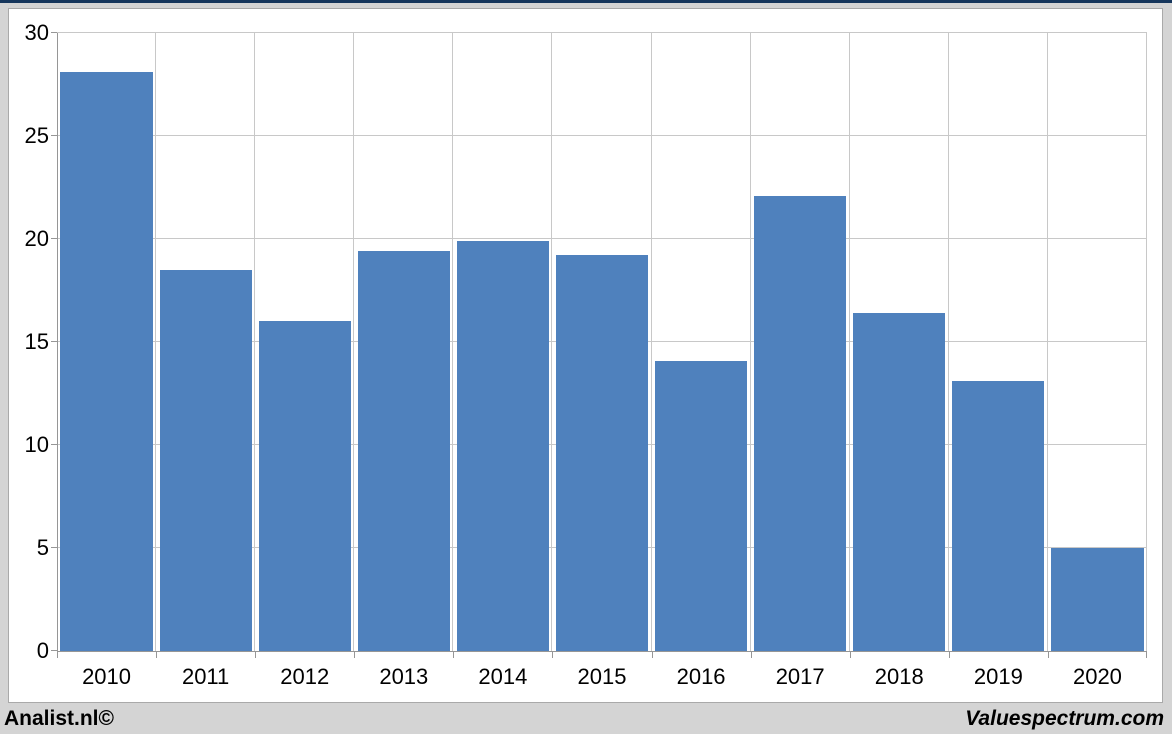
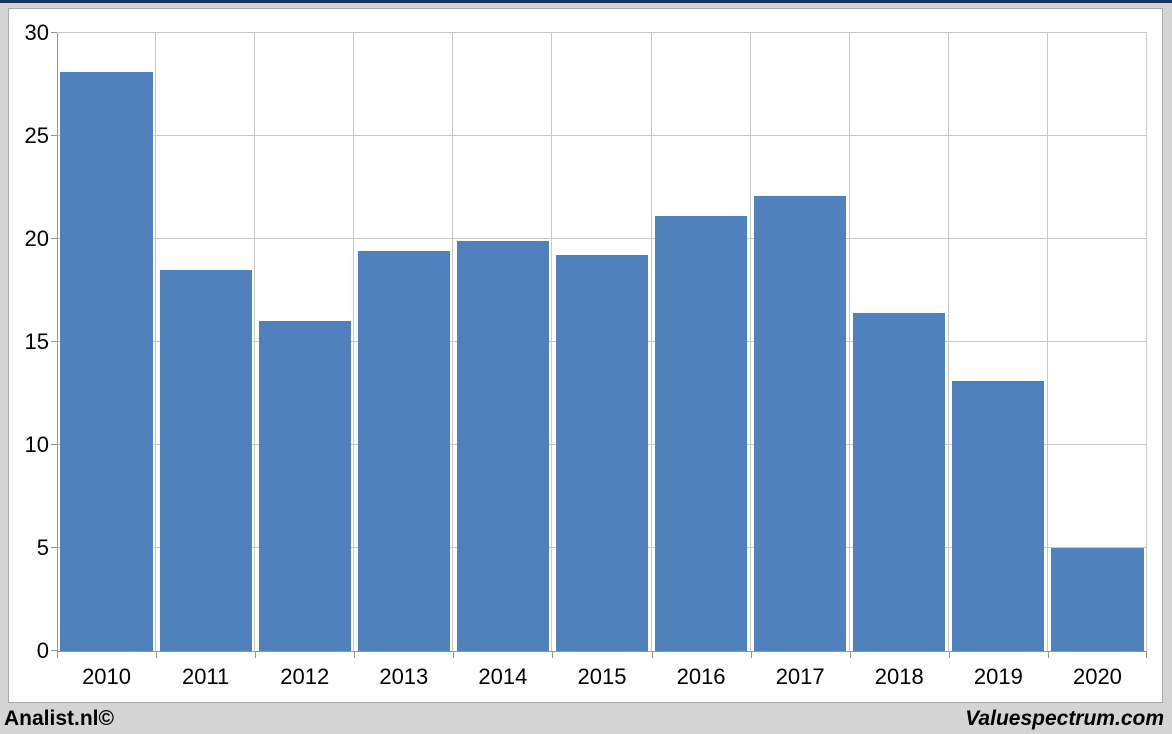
2016: 14.1 -> 21.1
